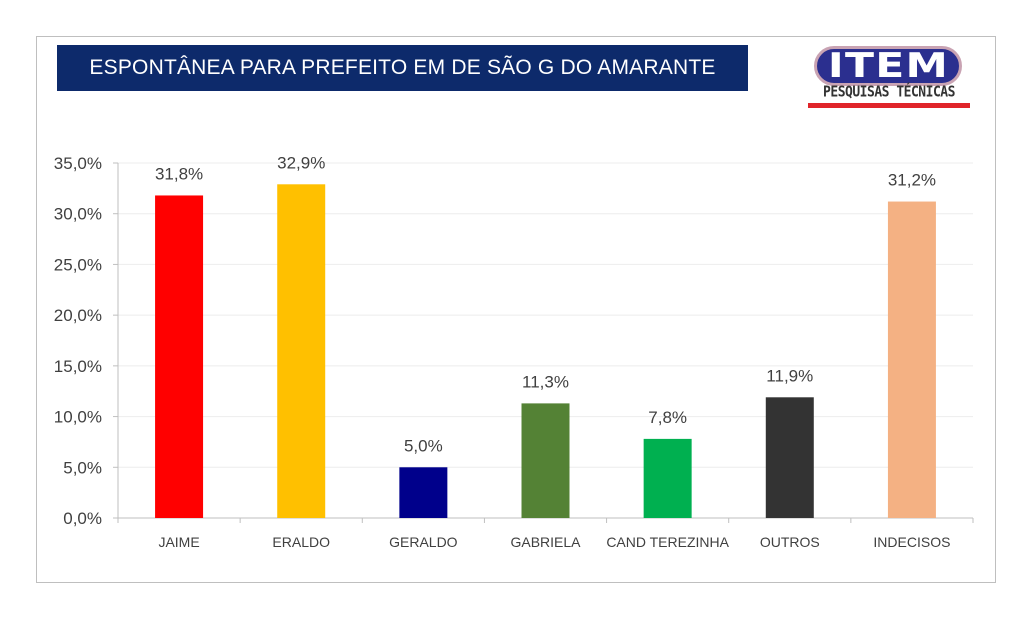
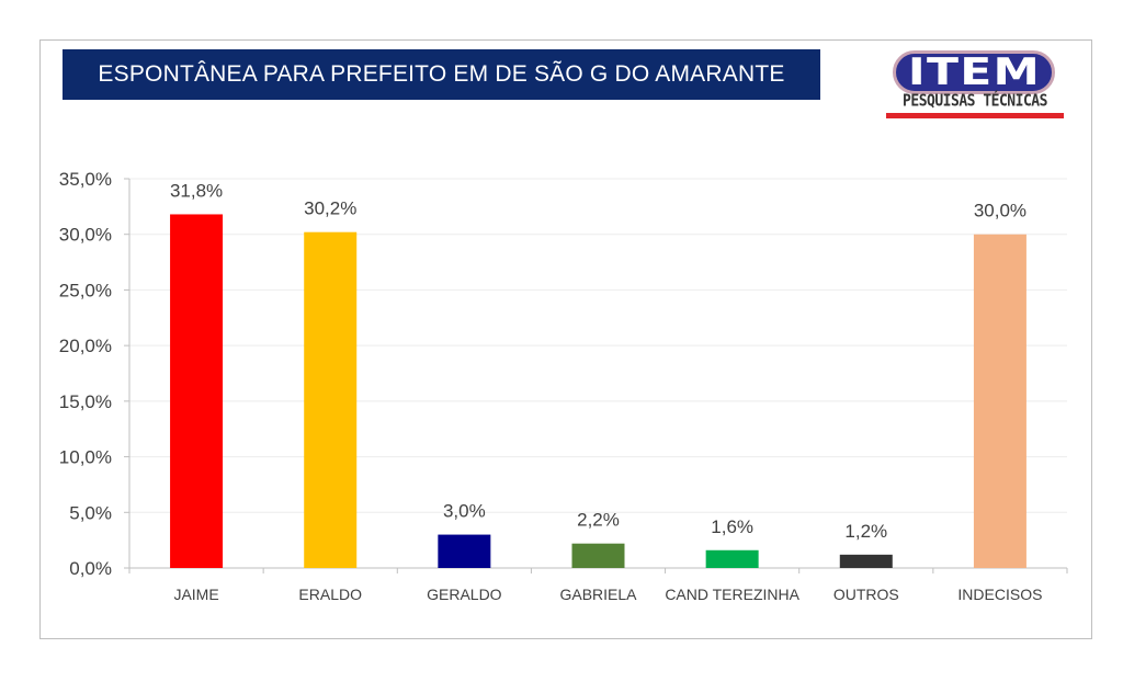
ERALDO: 32,9% -> 30,2%
GERALDO: 5,0% -> 3,0%
GABRIELA: 11,3% -> 2,2%
CAND TEREZINHA: 7,8% -> 1,6%
OUTROS: 11,9% -> 1,2%
INDECISOS: 31,2% -> 30,0%
